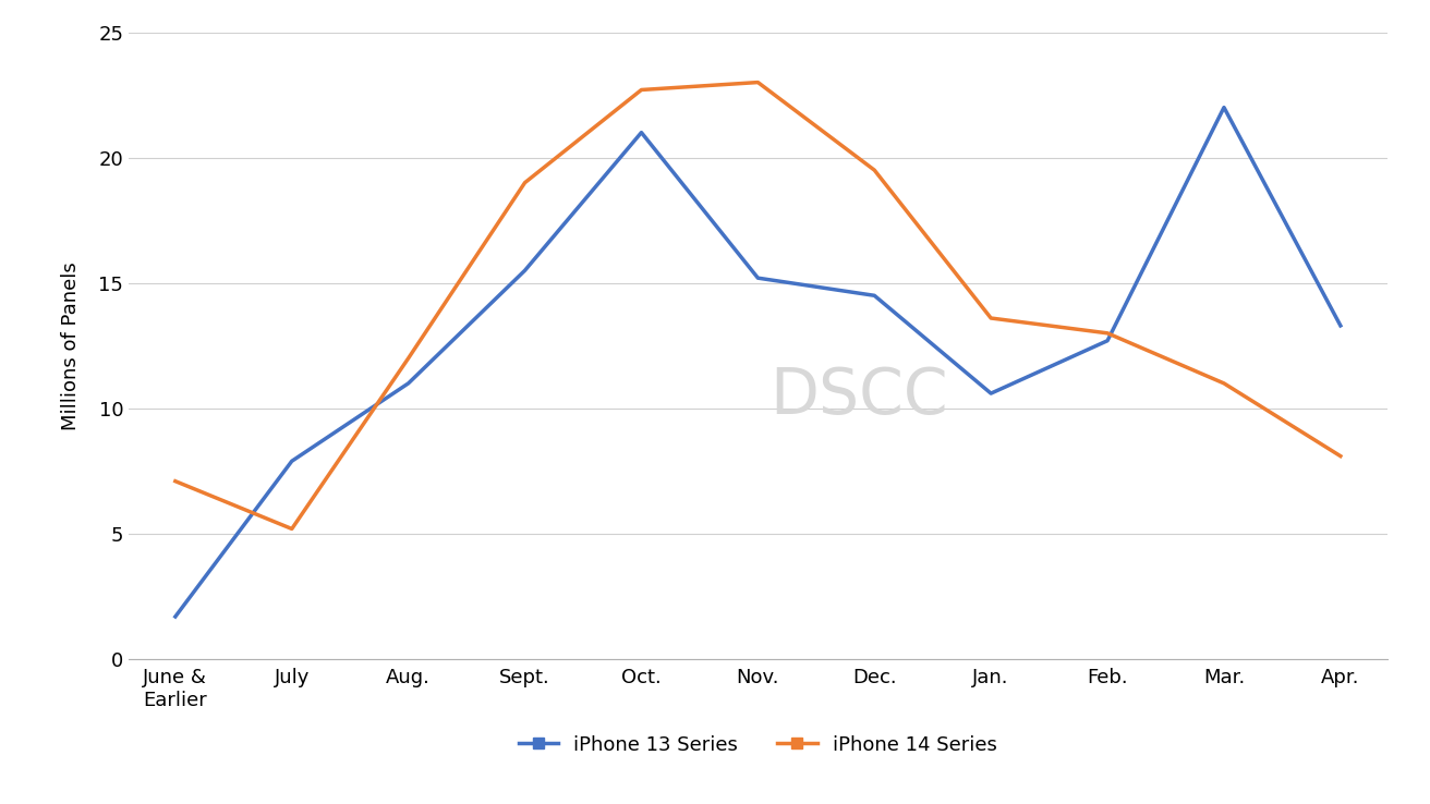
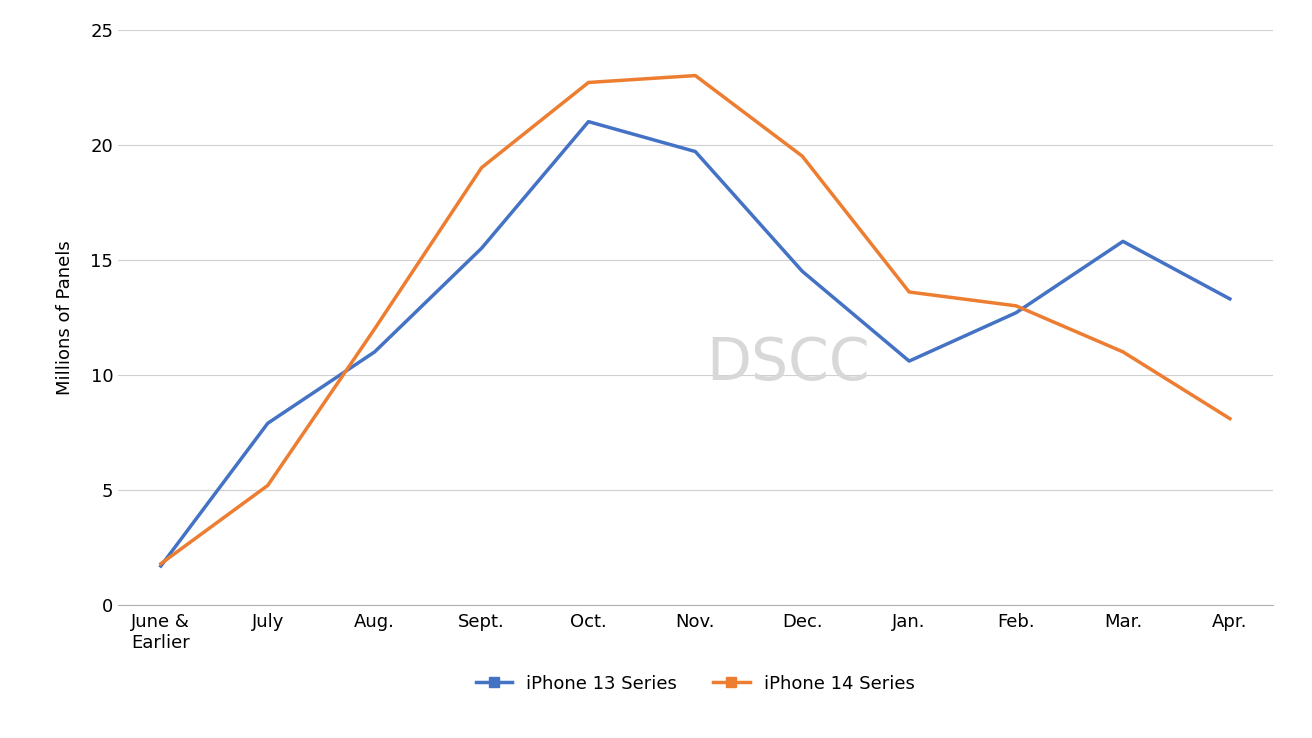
iPhone 14 Series/June & Earlier: 7.1 -> 1.8
iPhone 13 Series/Nov.: 15.2 -> 19.7
iPhone 13 Series/Mar.: 22.0 -> 15.8
